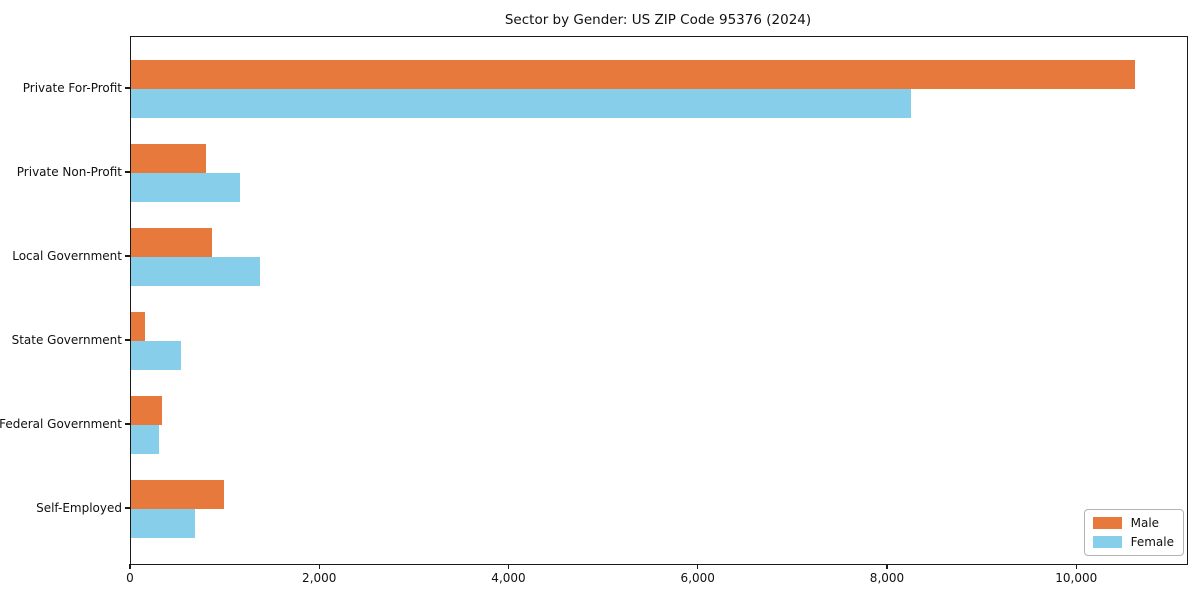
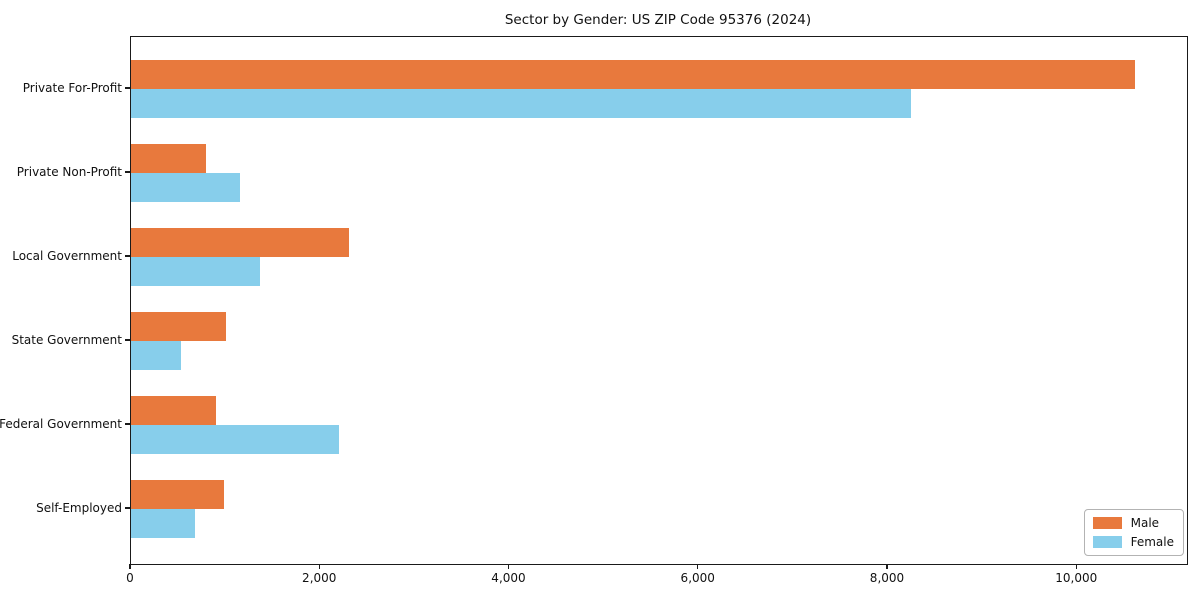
Male/Local Government: 900 -> 2300
Male/State Government: 200 -> 1000
Male/Federal Government: 300 -> 900
Female/Federal Government: 300 -> 2200
